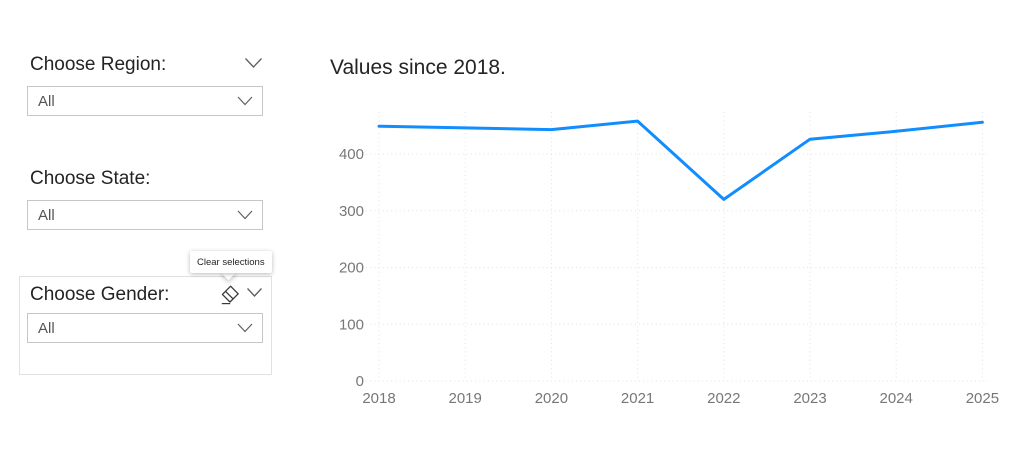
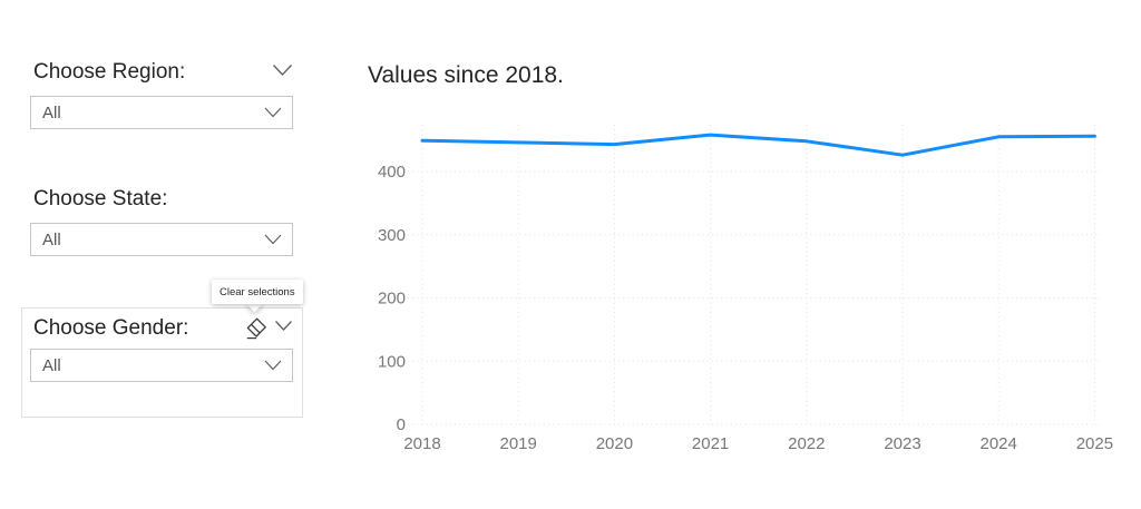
2022: 320 -> 450
2024: 440 -> 460
